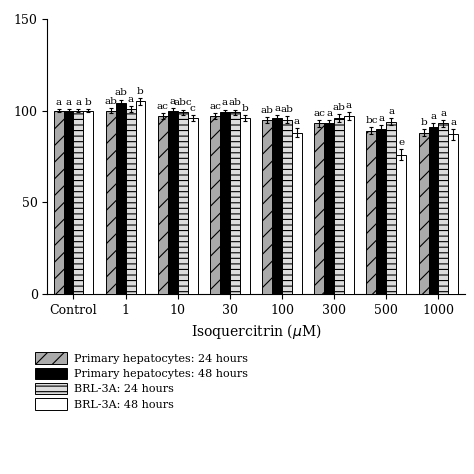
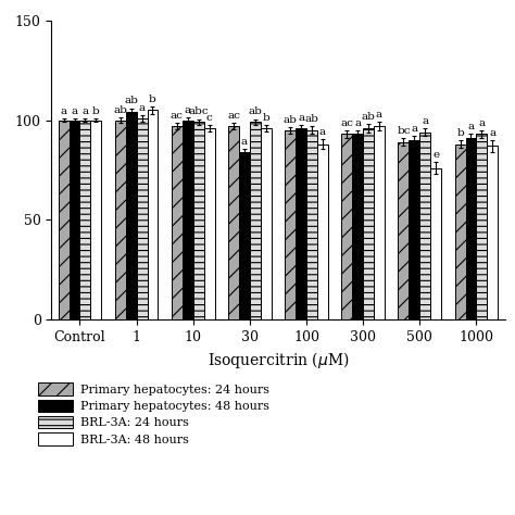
Primary hepatocytes: 48 hours/30: 99 -> 84
